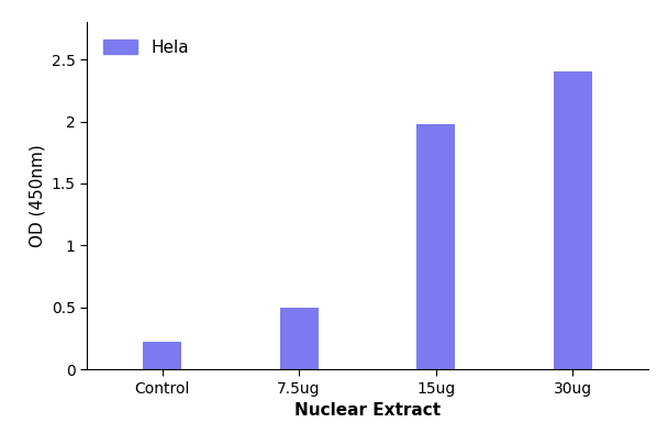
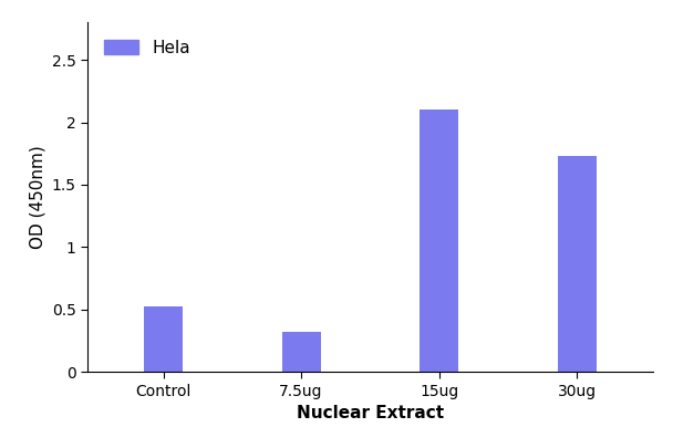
Control: 0.22 -> 0.52
7.5ug: 0.50 -> 0.32
15ug: 1.98 -> 2.10
30ug: 2.40 -> 1.73
